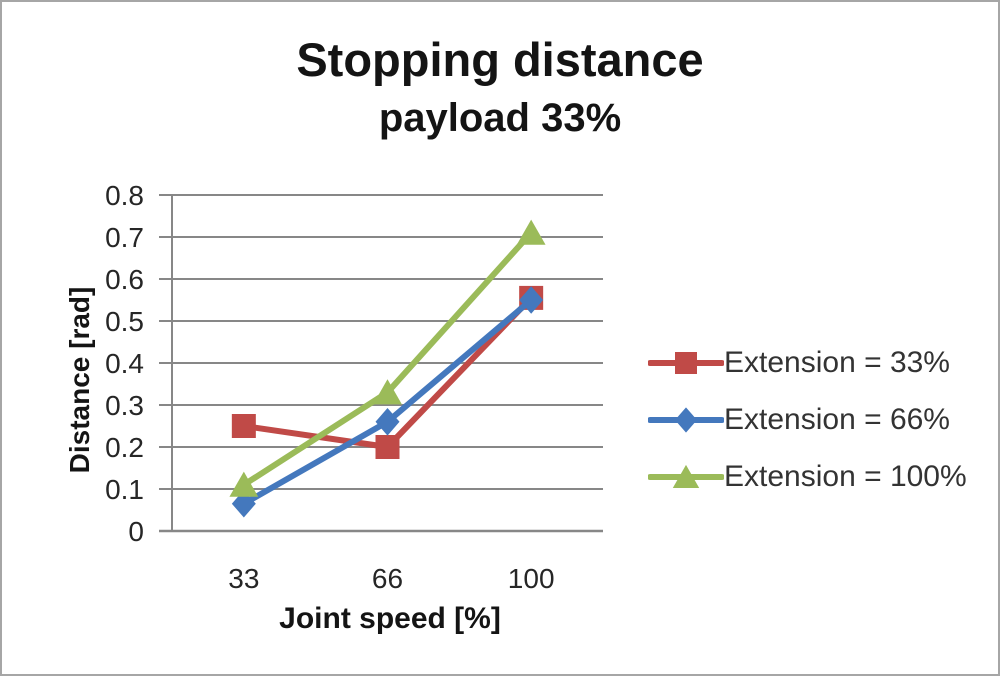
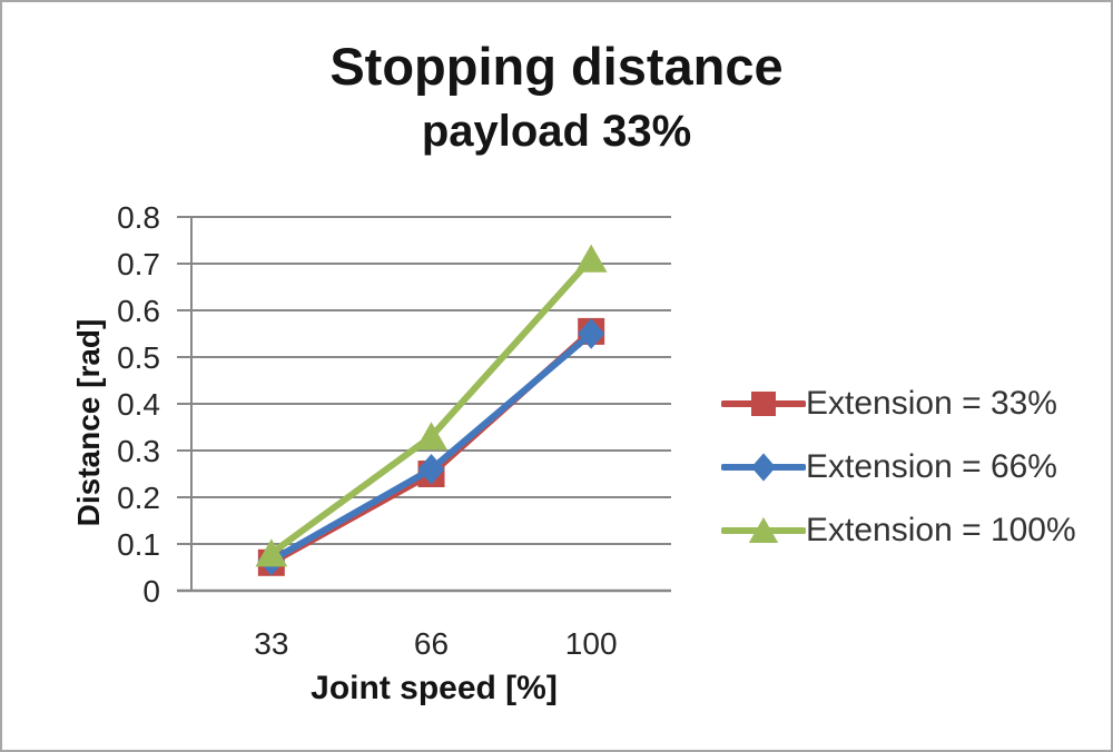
Extension = 33%/33: 0.25 -> 0.06
Extension = 100%/33: 0.11 -> 0.08
Extension = 33%/66: 0.20 -> 0.25
